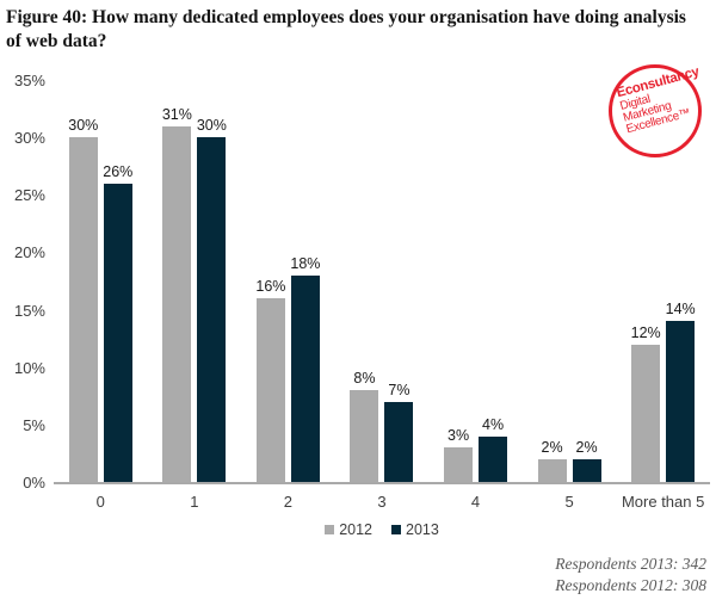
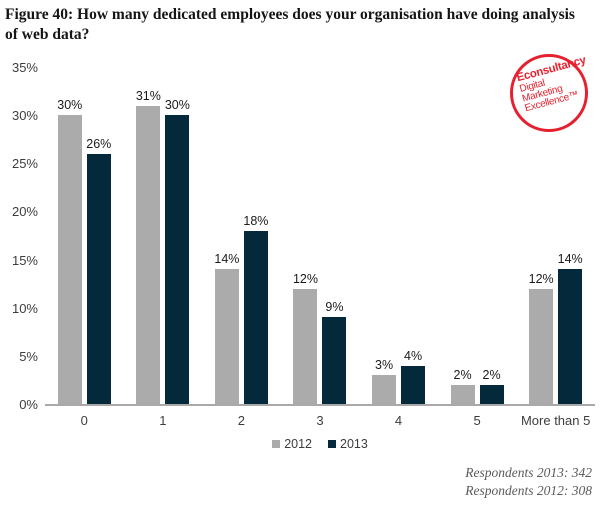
2012/2: 16% -> 14%
2012/3: 8% -> 12%
2013/3: 7% -> 9%
